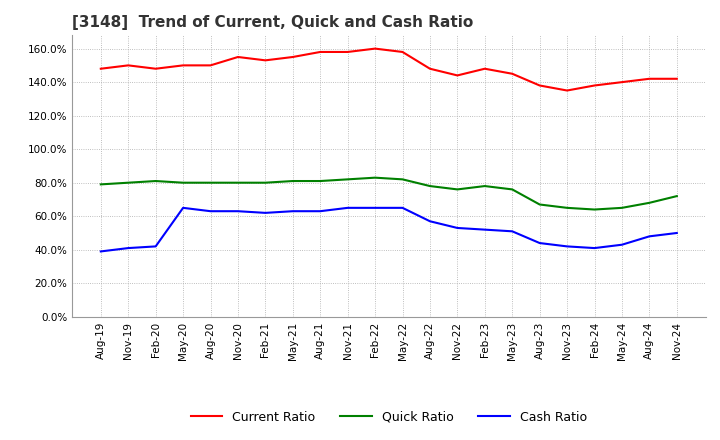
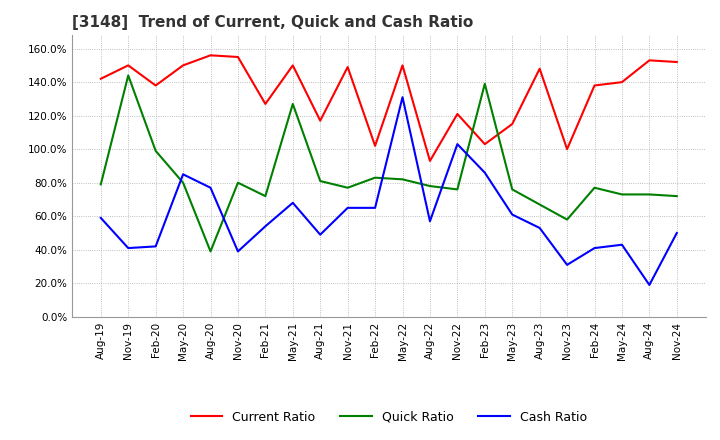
Current Ratio/Aug-19: 148% -> 142%
Cash Ratio/Aug-19: 39% -> 59%
Quick Ratio/Nov-19: 80% -> 144%
Current Ratio/Feb-20: 148% -> 138%
Quick Ratio/Feb-20: 81% -> 99%
Cash Ratio/May-20: 65% -> 85%
Current Ratio/Aug-20: 150% -> 156%
Quick Ratio/Aug-20: 80% -> 39%
Cash Ratio/Aug-20: 63% -> 77%
Cash Ratio/Nov-20: 63% -> 39%
Current Ratio/Feb-21: 153% -> 127%
Quick Ratio/Feb-21: 80% -> 72%
Cash Ratio/Feb-21: 62% -> 54%
Current Ratio/May-21: 155% -> 150%
Quick Ratio/May-21: 81% -> 127%
Cash Ratio/May-21: 63% -> 68%
Current Ratio/Aug-21: 158% -> 117%
Cash Ratio/Aug-21: 63% -> 49%
Current Ratio/Nov-21: 158% -> 149%
Quick Ratio/Nov-21: 82% -> 77%
Current Ratio/Feb-22: 160% -> 102%
Current Ratio/May-22: 158% -> 150%
Cash Ratio/May-22: 65% -> 131%
Current Ratio/Aug-22: 148% -> 93%
Current Ratio/Nov-22: 144% -> 121%
Cash Ratio/Nov-22: 53% -> 103%
Current Ratio/Feb-23: 148% -> 103%
Quick Ratio/Feb-23: 78% -> 139%
Cash Ratio/Feb-23: 52% -> 86%
Current Ratio/May-23: 145% -> 115%
Cash Ratio/May-23: 51% -> 61%
Current Ratio/Aug-23: 138% -> 148%
Cash Ratio/Aug-23: 44% -> 53%
Current Ratio/Nov-23: 135% -> 100%
Quick Ratio/Nov-23: 65% -> 58%
Cash Ratio/Nov-23: 42% -> 31%
Quick Ratio/Feb-24: 64% -> 77%
Quick Ratio/May-24: 65% -> 73%
Current Ratio/Aug-24: 142% -> 153%
Quick Ratio/Aug-24: 68% -> 73%
Cash Ratio/Aug-24: 48% -> 19%
Current Ratio/Nov-24: 142% -> 152%
